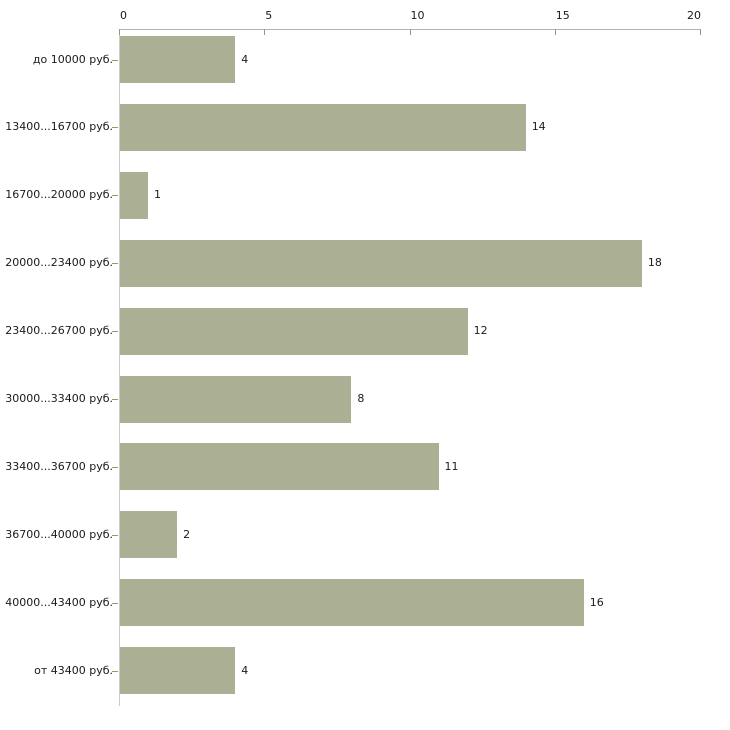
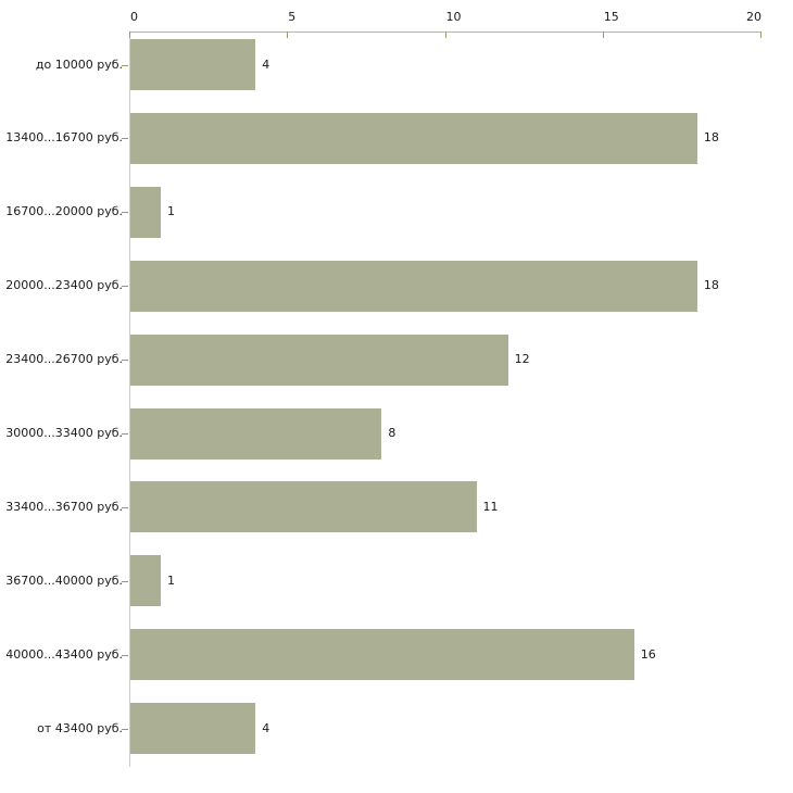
13400...16700 руб.: 14 -> 18
36700...40000 руб.: 2 -> 1
